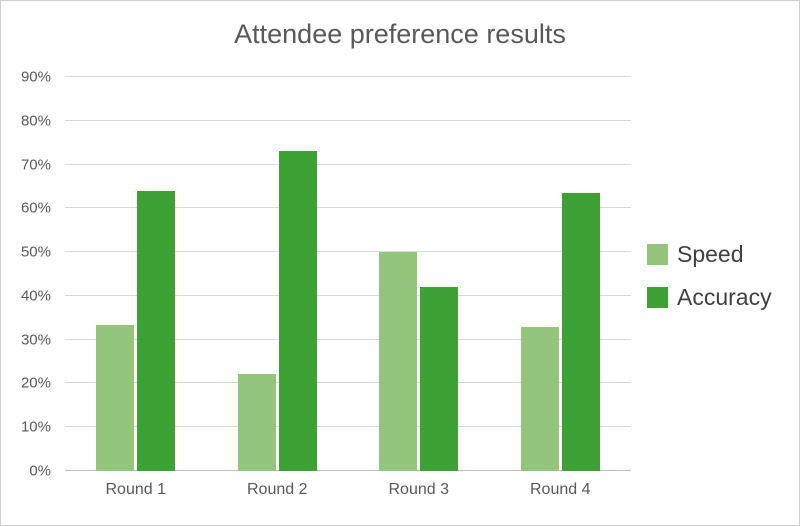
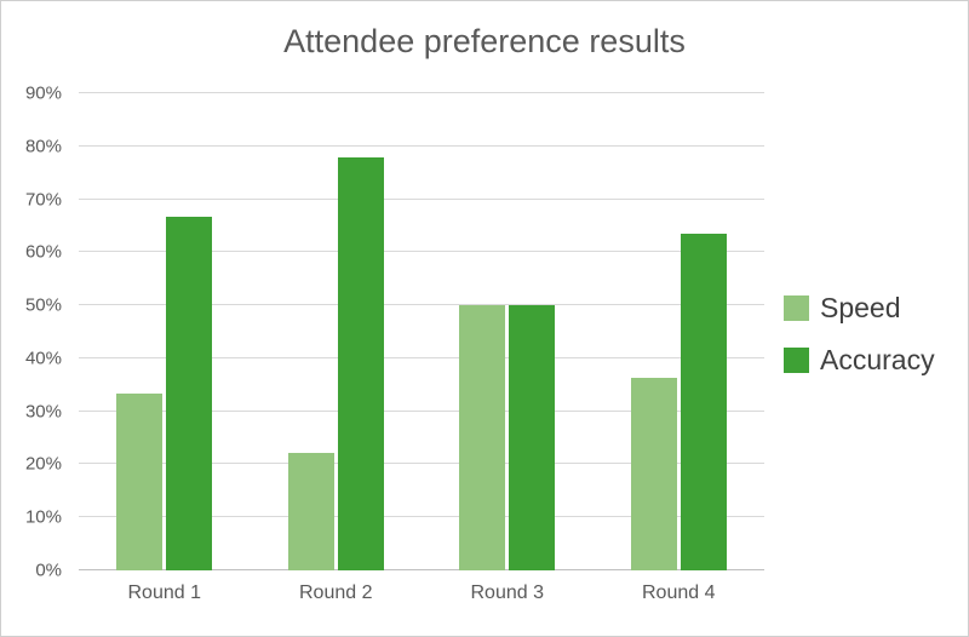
Accuracy/Round 1: 64% -> 67%
Accuracy/Round 2: 73% -> 78%
Accuracy/Round 3: 42% -> 50%
Speed/Round 4: 33% -> 36%
